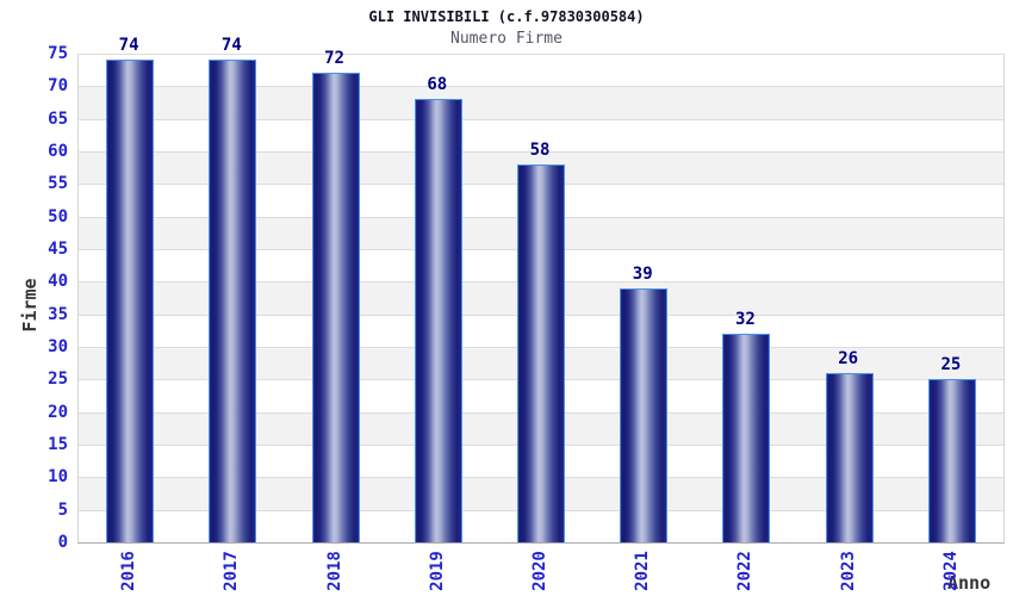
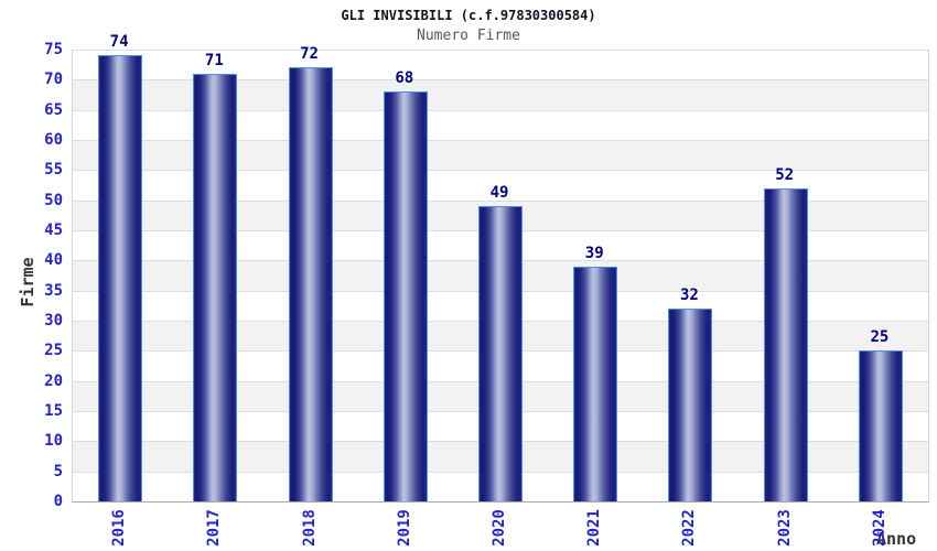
2017: 74 -> 71
2020: 58 -> 49
2023: 26 -> 52
